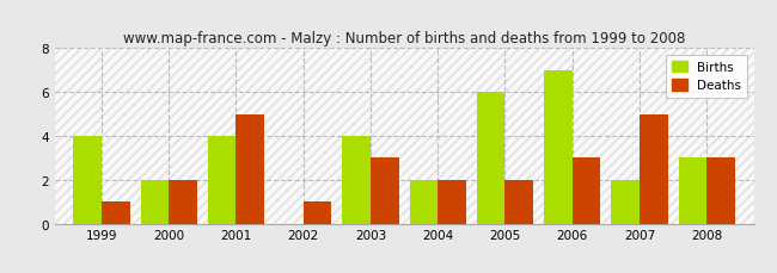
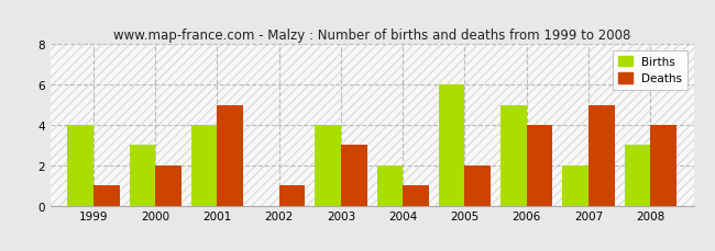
Births/2000: 2 -> 3
Deaths/2004: 2 -> 1
Births/2006: 7 -> 5
Deaths/2006: 3 -> 4
Deaths/2008: 3 -> 4
